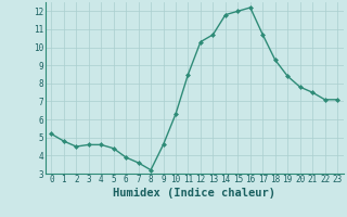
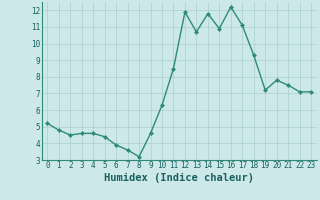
12: 10.3 -> 11.9
15: 12.0 -> 10.9
17: 10.7 -> 11.1
19: 8.4 -> 7.2
